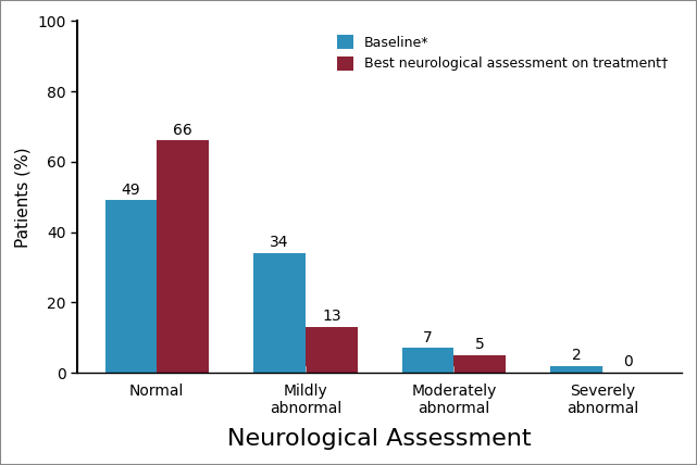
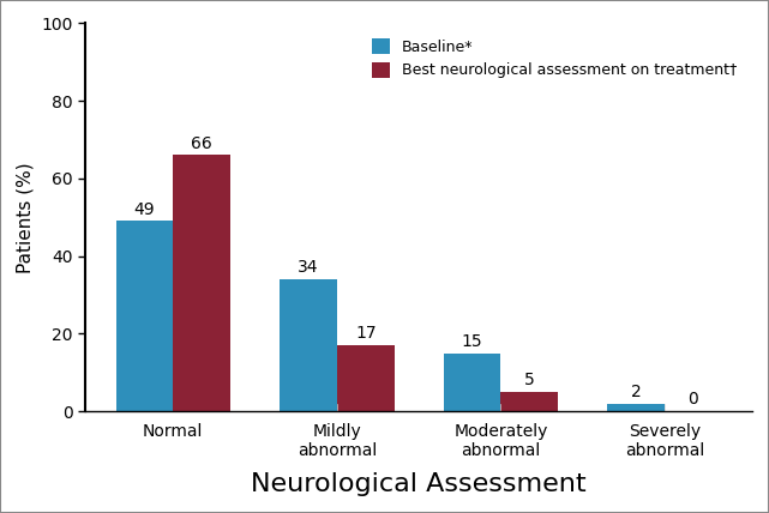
Best neurological assessment on treatment†/Mildly abnormal: 13 -> 17
Baseline*/Moderately abnormal: 7 -> 15
